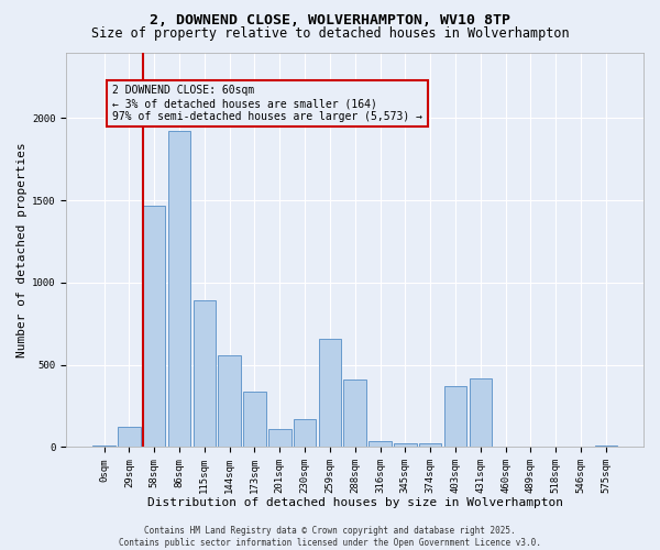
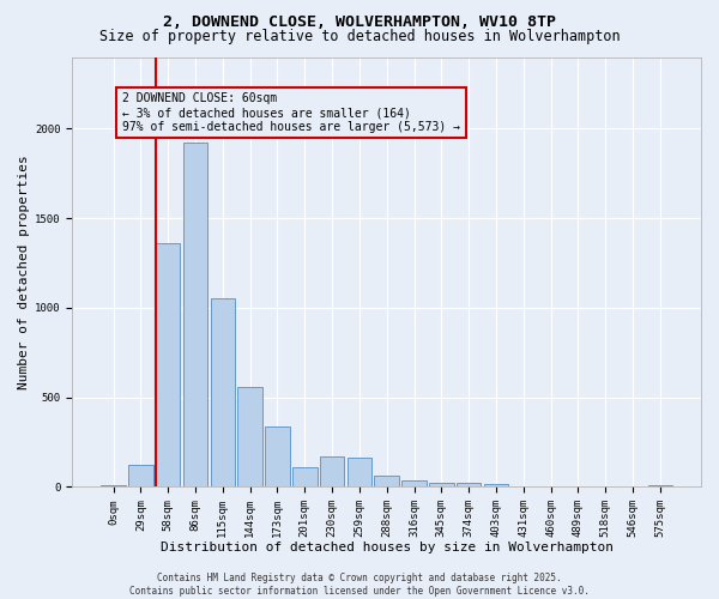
58sqm: 1470 -> 1360
115sqm: 890 -> 1050
259sqm: 660 -> 160
288sqm: 410 -> 60
403sqm: 370 -> 20
431sqm: 420 -> 0
